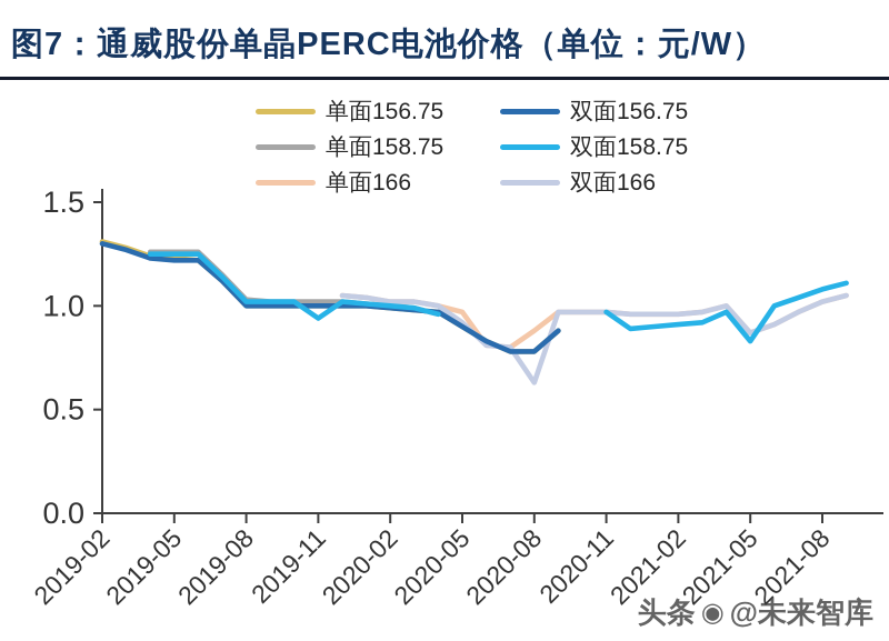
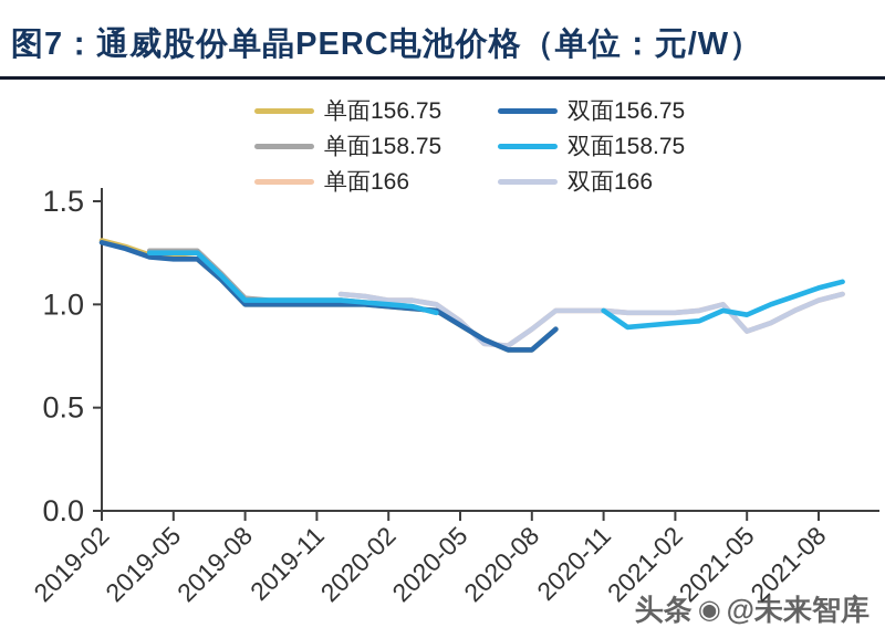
双面158.75/2019-11: 0.94 -> 1.02
单面166/2020-05: 0.97 -> 0.92
双面166/2020-08: 0.63 -> 0.88
双面158.75/2021-05: 0.83 -> 0.95
